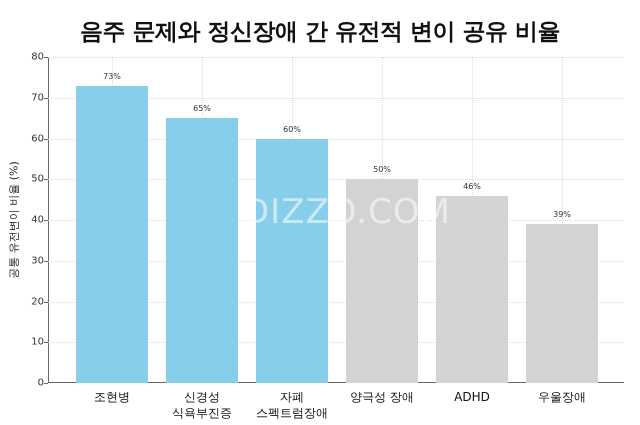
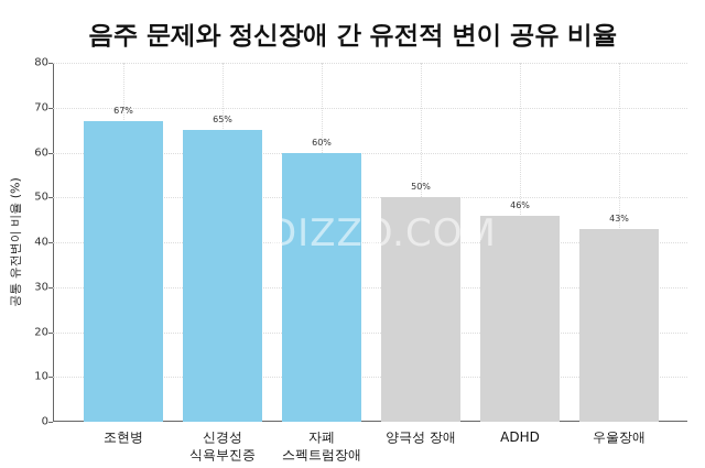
조현병: 73% -> 67%
우울장애: 39% -> 43%
